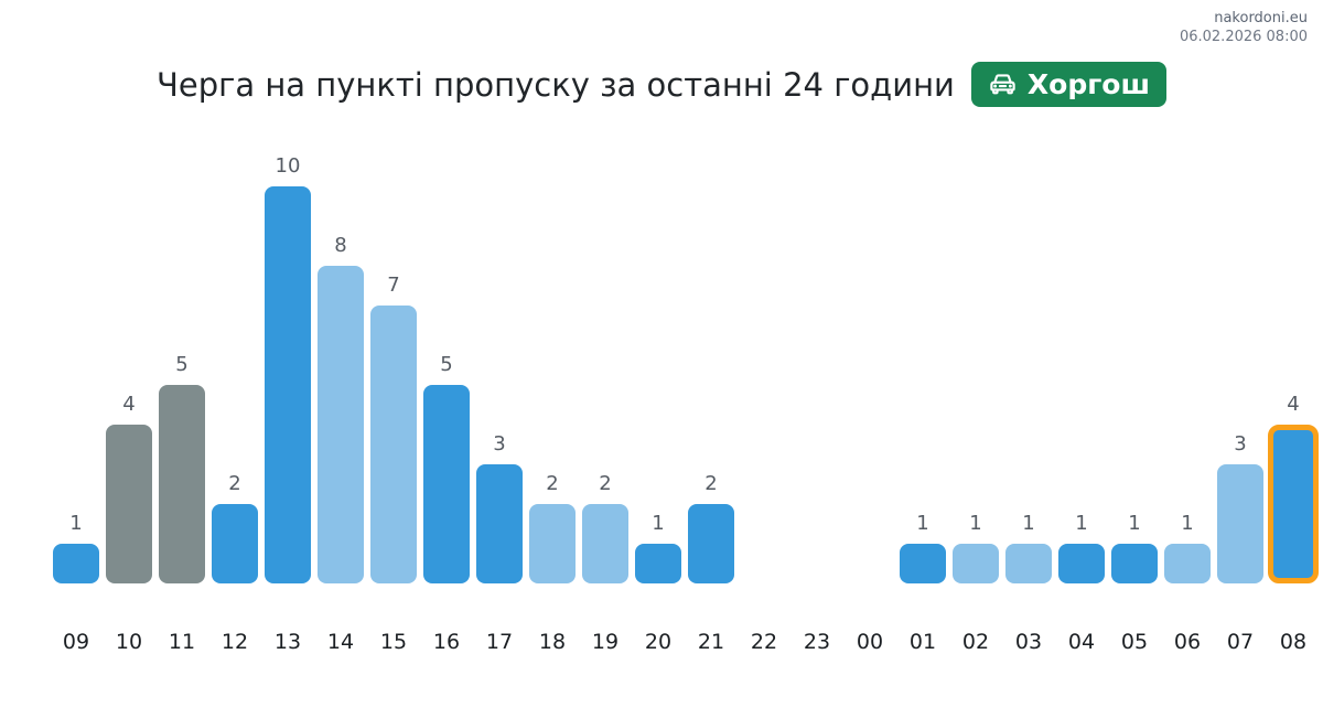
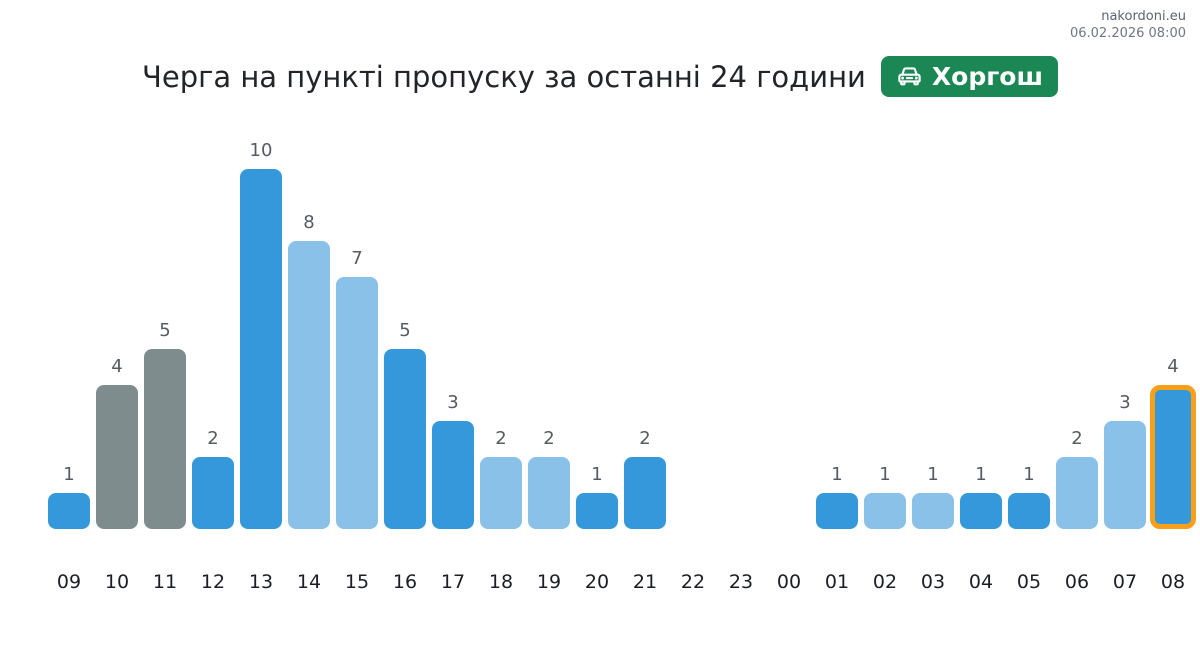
06: 1 -> 2
